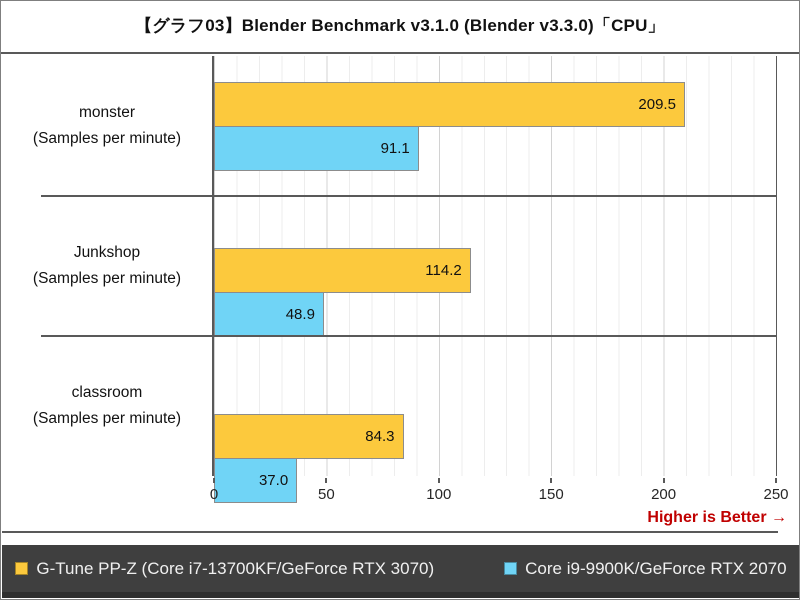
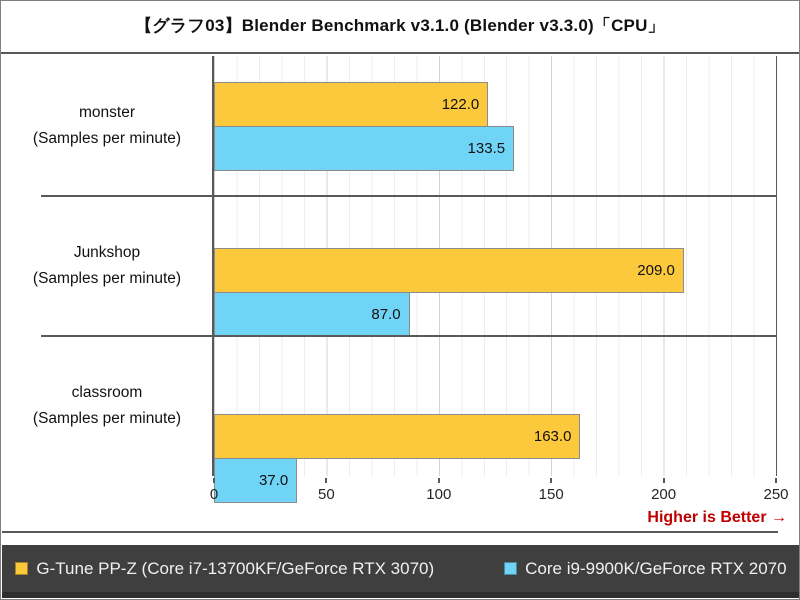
G-Tune PP-Z (Core i7-13700KF/GeForce RTX 3070)/monster: 209.5 -> 122.0
Core i9-9900K/GeForce RTX 2070/monster: 91.1 -> 133.5
G-Tune PP-Z (Core i7-13700KF/GeForce RTX 3070)/Junkshop: 114.2 -> 209.0
Core i9-9900K/GeForce RTX 2070/Junkshop: 48.9 -> 87.0
G-Tune PP-Z (Core i7-13700KF/GeForce RTX 3070)/classroom: 84.3 -> 163.0
